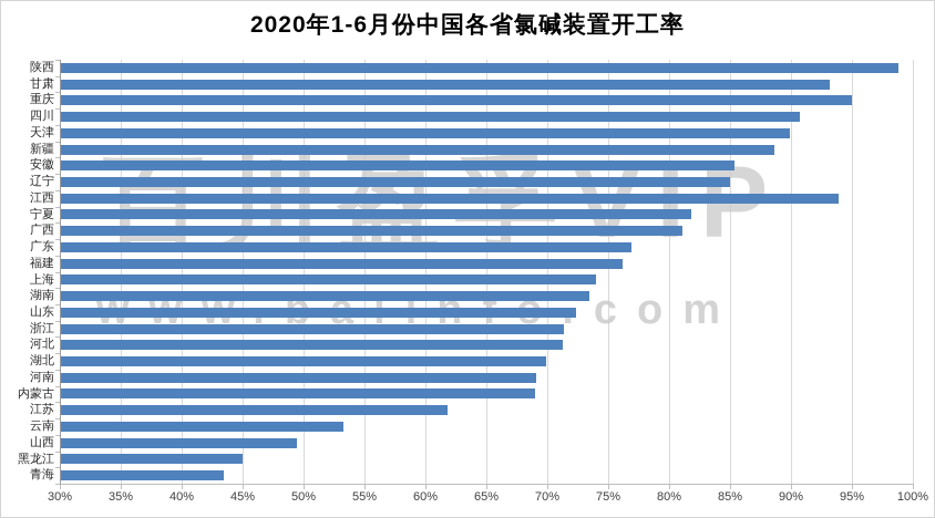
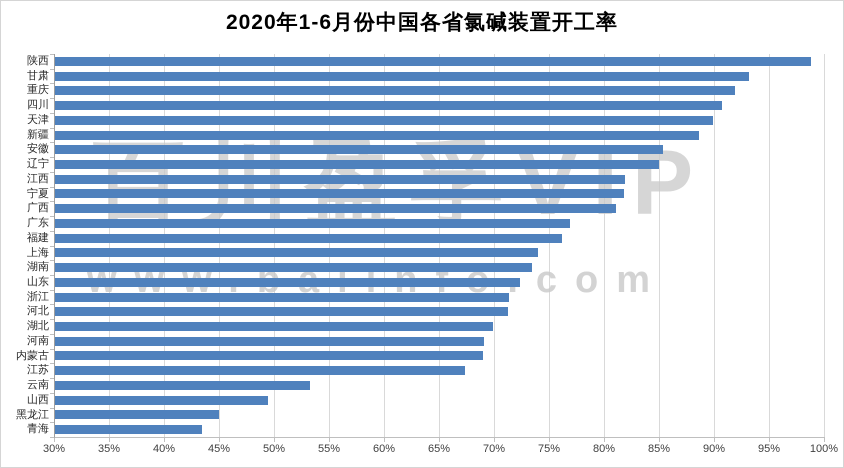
重庆: 94.9% -> 91.8%
江西: 93.8% -> 81.8%
江苏: 61.7% -> 67.3%
